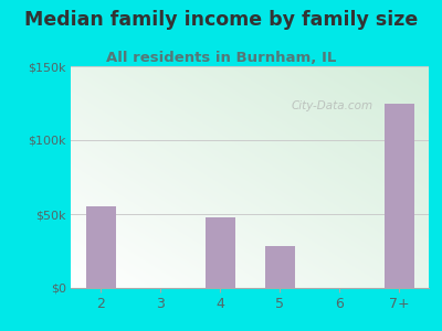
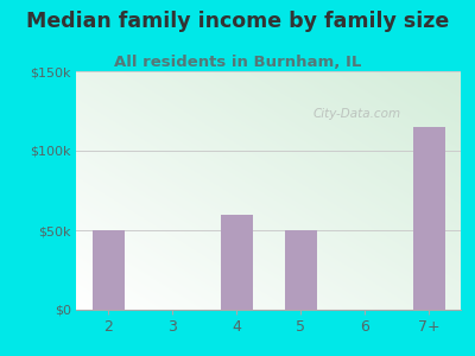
2: $55k -> $50k
4: $48k -> $60k
5: $28k -> $50k
7+: $125k -> $115k
